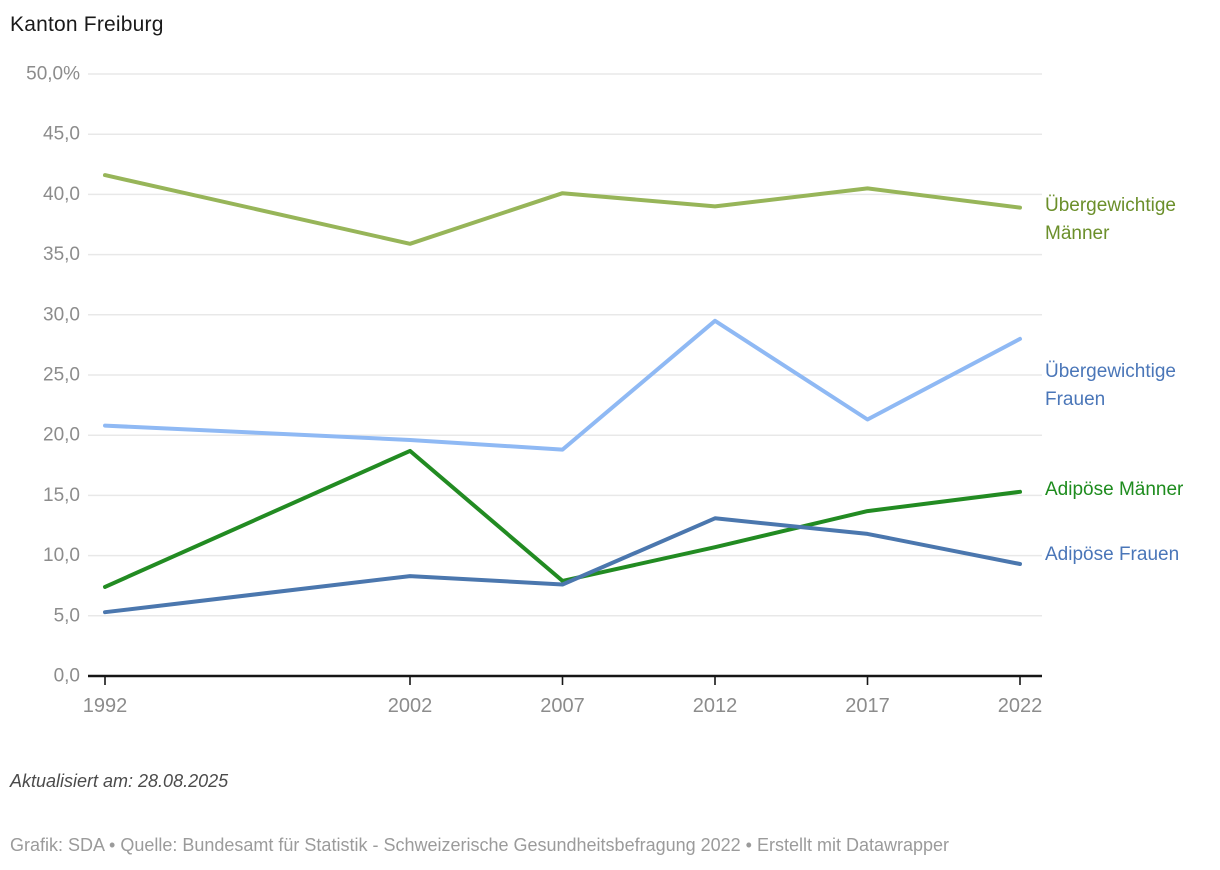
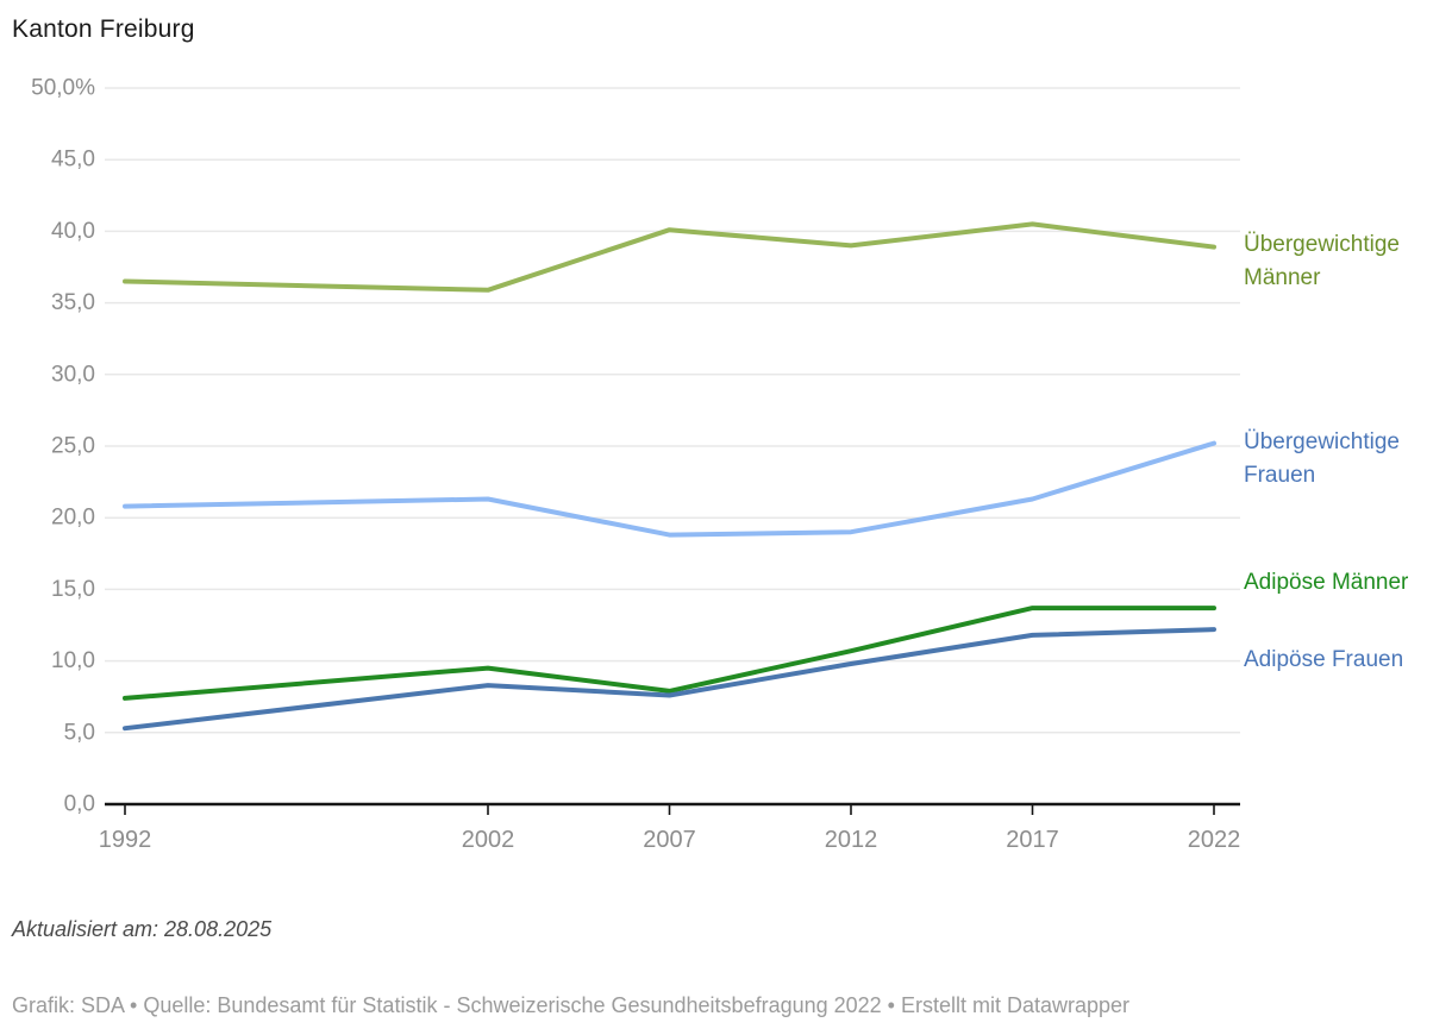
Übergewichtige Männer/1992: 41,6% -> 36,5%
Übergewichtige Frauen/2002: 19,6% -> 21,3%
Adipöse Männer/2002: 18,7% -> 9,5%
Übergewichtige Frauen/2012: 29,5% -> 19,0%
Adipöse Frauen/2012: 13,1% -> 9,8%
Übergewichtige Frauen/2022: 28,0% -> 25,2%
Adipöse Männer/2022: 15,3% -> 13,7%
Adipöse Frauen/2022: 9,3% -> 12,2%
